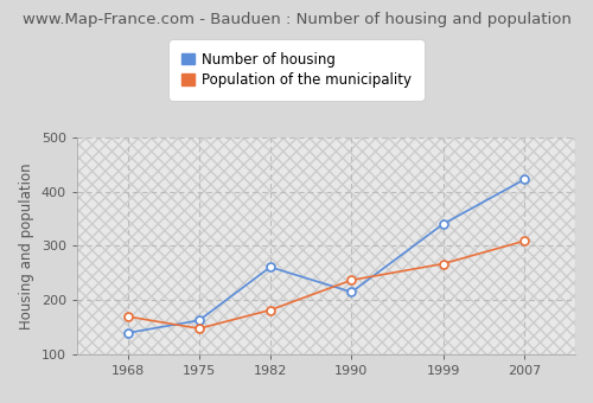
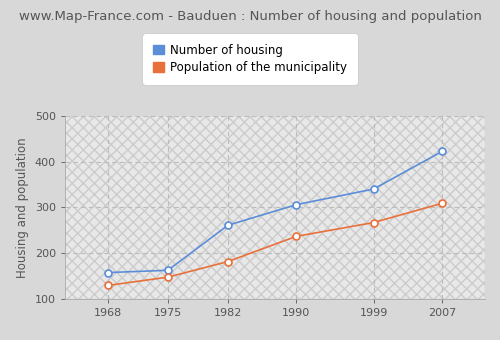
Number of housing/1968: 140 -> 158
Population of the municipality/1968: 170 -> 130
Number of housing/1990: 215 -> 306
